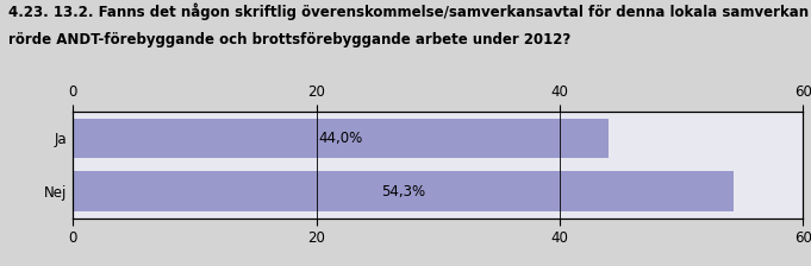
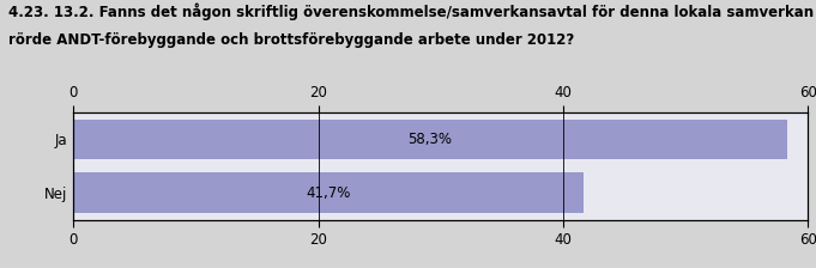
Ja: 44,0% -> 58,3%
Nej: 54,3% -> 41,7%
